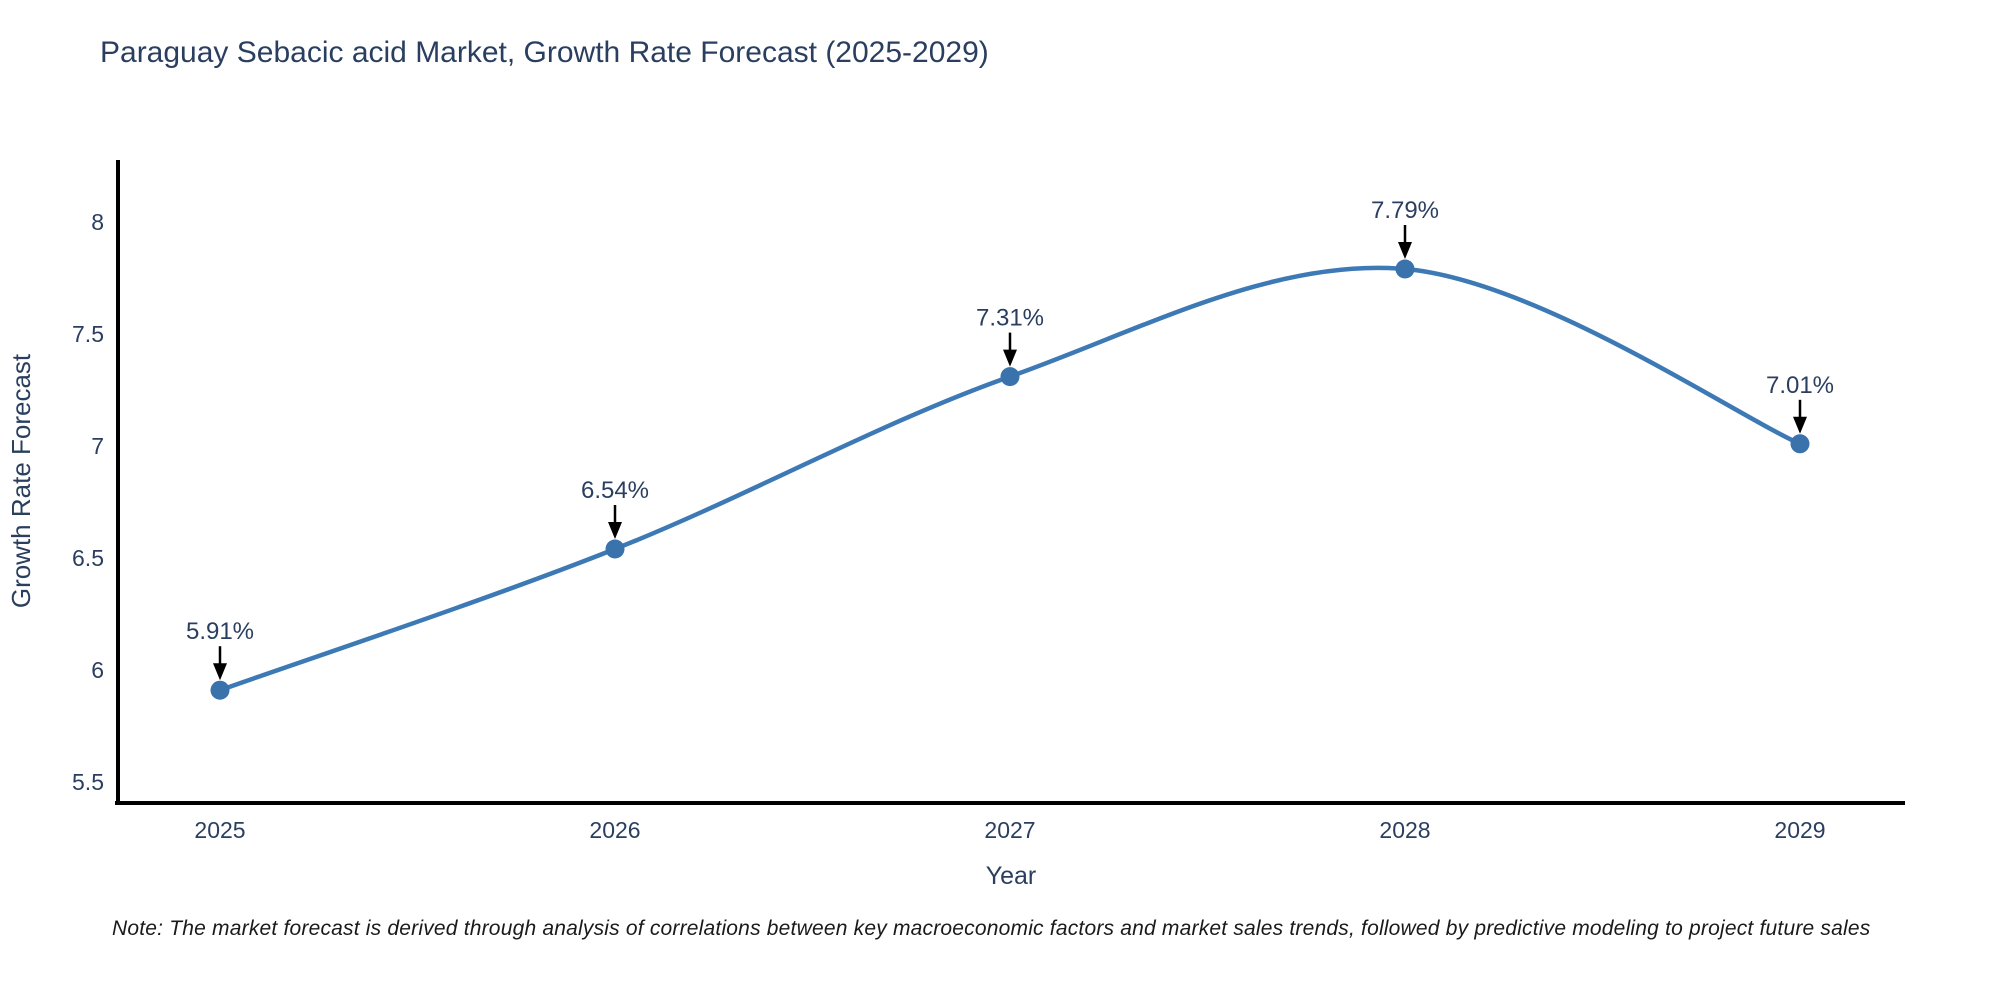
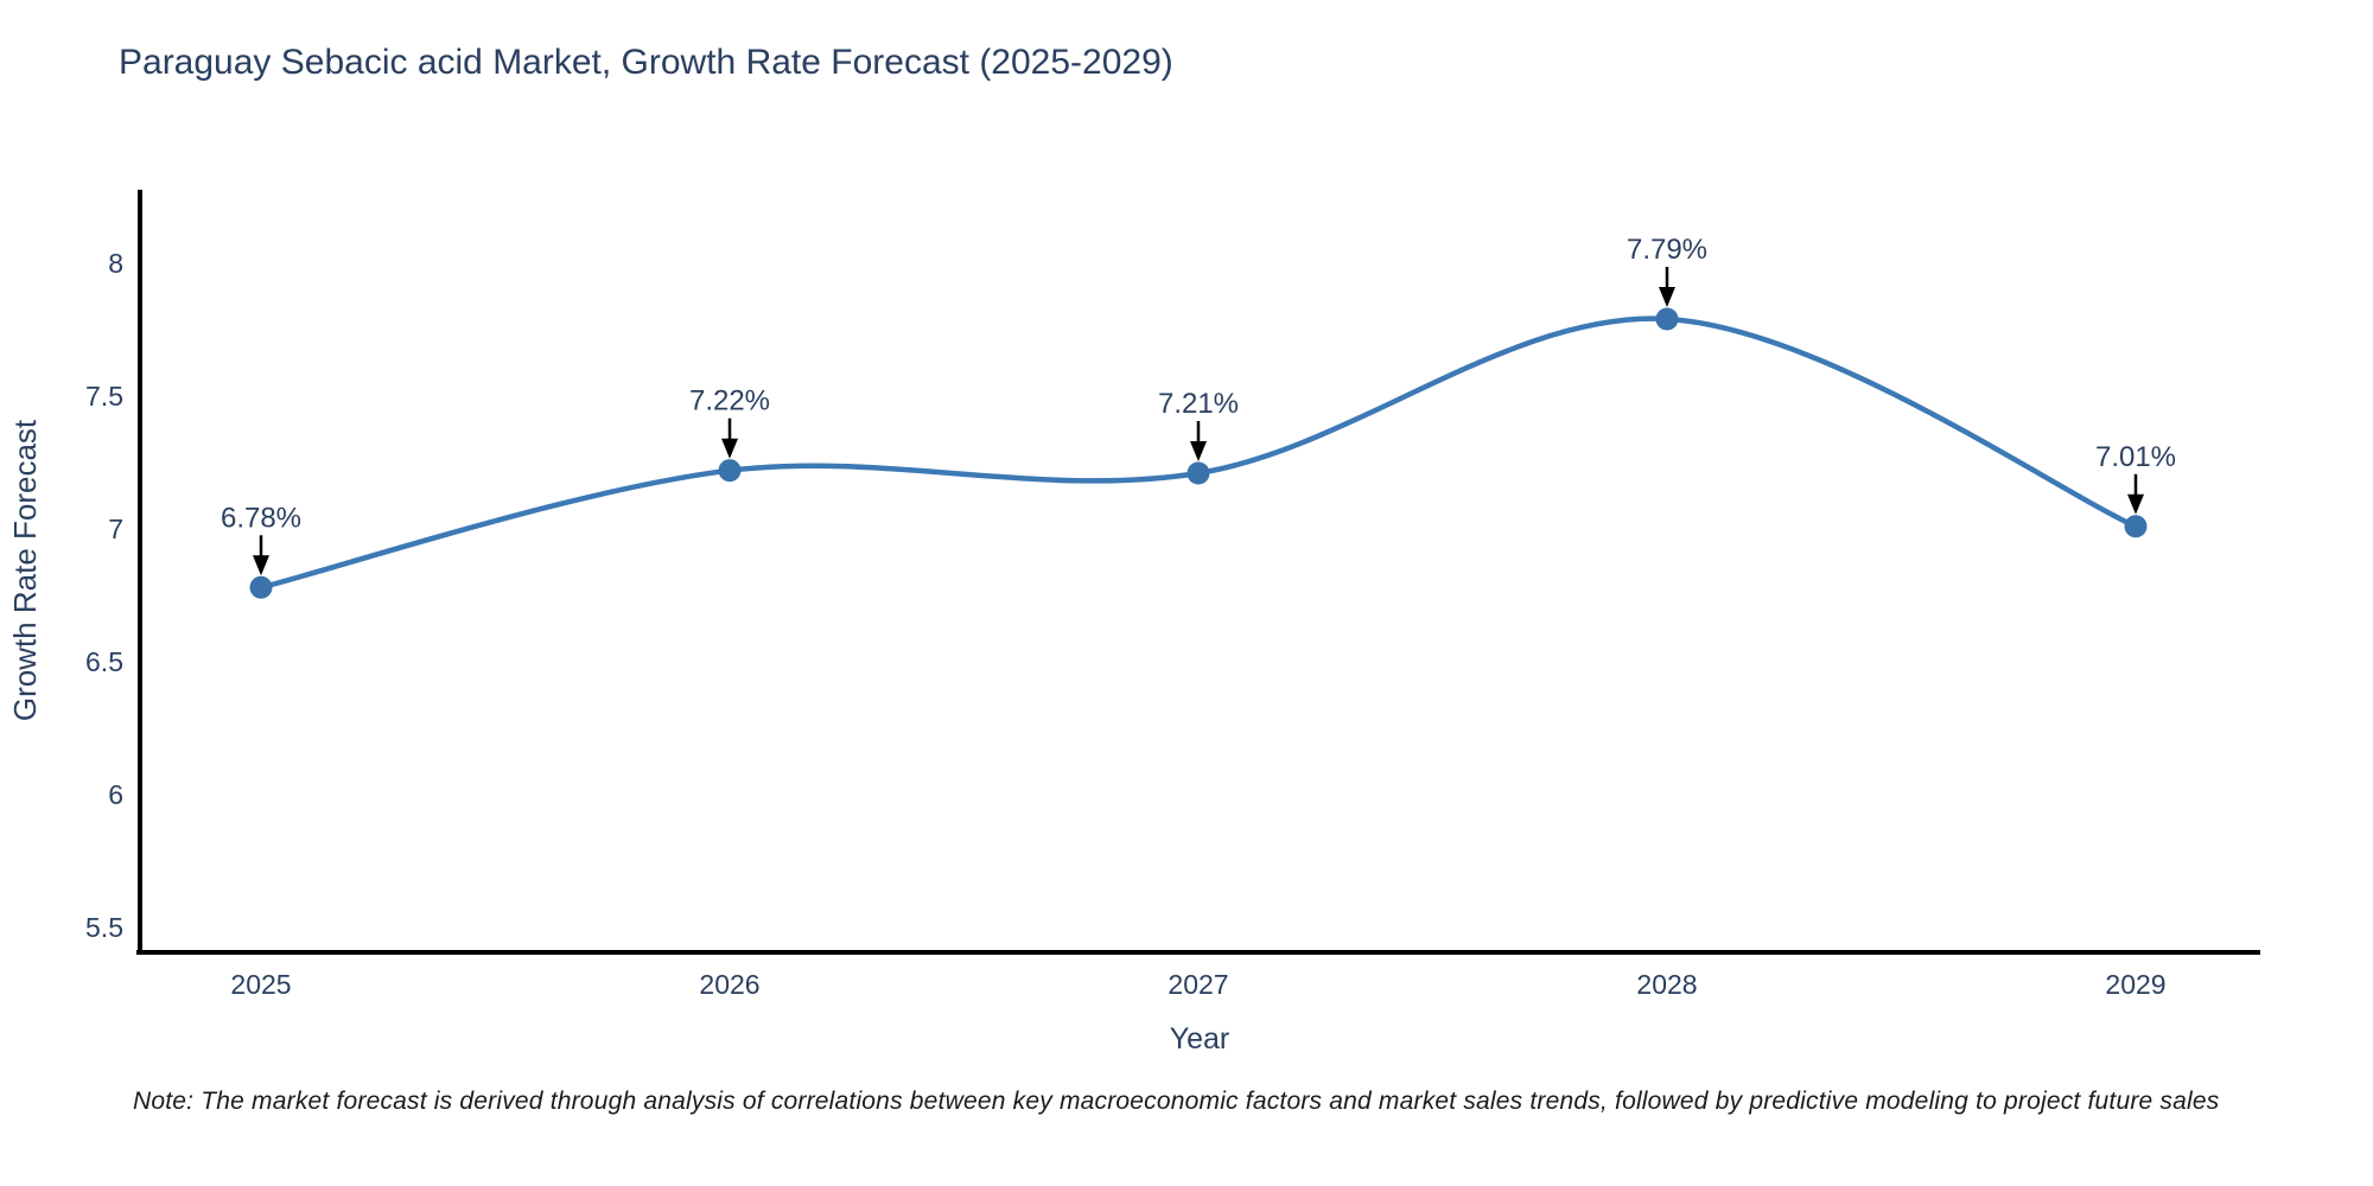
2025: 5.91% -> 6.78%
2026: 6.54% -> 7.22%
2027: 7.31% -> 7.21%
